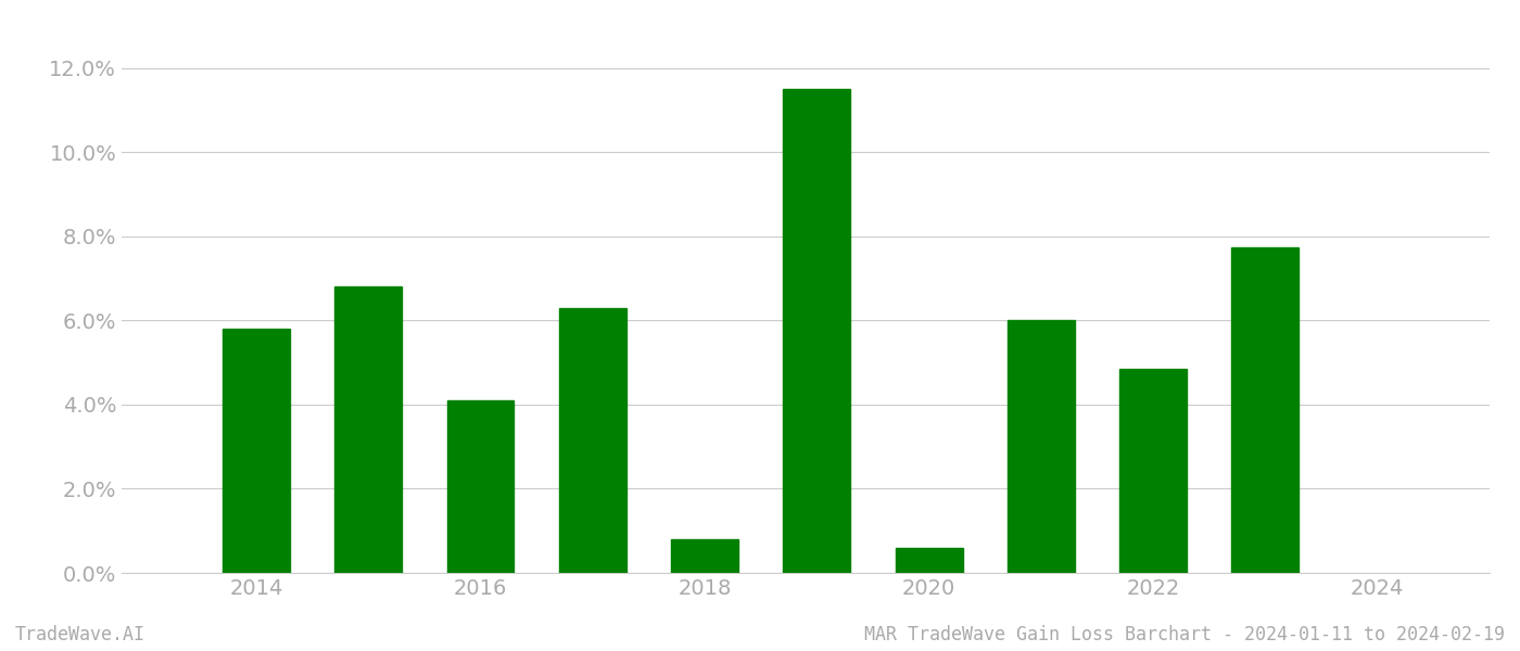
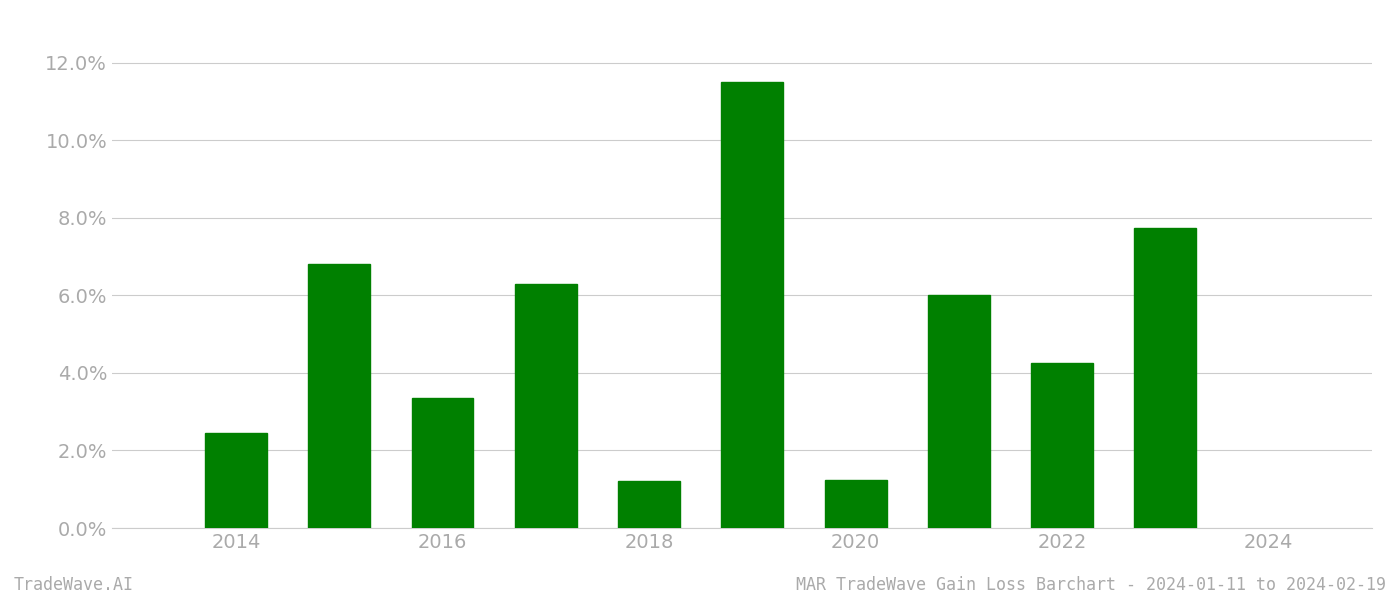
2014: 5.80% -> 2.45%
2016: 4.10% -> 3.35%
2018: 0.80% -> 1.20%
2020: 0.60% -> 1.25%
2022: 4.85% -> 4.25%
